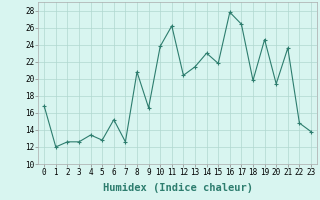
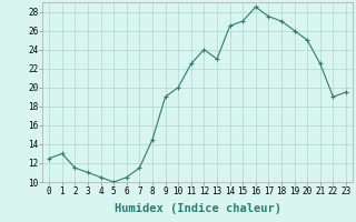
0: 16.8 -> 12.5
1: 12.0 -> 13.0
2: 12.6 -> 11.5
3: 12.6 -> 11.0
4: 13.4 -> 10.5
5: 12.8 -> 10.0
6: 15.2 -> 10.5
7: 12.6 -> 11.5
8: 20.8 -> 14.5
9: 16.6 -> 19.0
10: 23.8 -> 20.0
11: 26.2 -> 22.5
12: 20.4 -> 24.0
13: 21.4 -> 23.0
14: 23.0 -> 26.5
15: 21.8 -> 27.0
16: 27.8 -> 28.5
17: 26.4 -> 27.5
18: 19.8 -> 27.0
19: 24.6 -> 26.0
20: 19.4 -> 25.0
21: 23.6 -> 22.5
22: 14.8 -> 19.0
23: 13.8 -> 19.5
